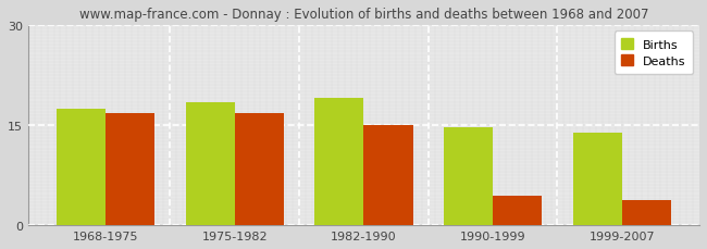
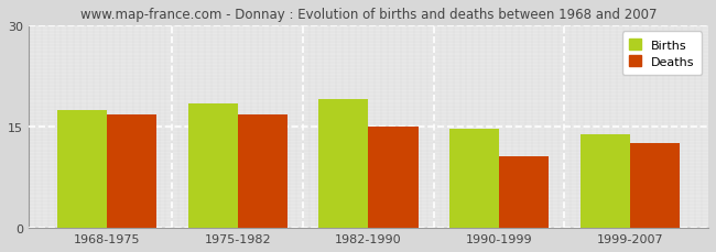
Deaths/1990-1999: 4.5 -> 10.6
Deaths/1999-2007: 3.8 -> 12.6
